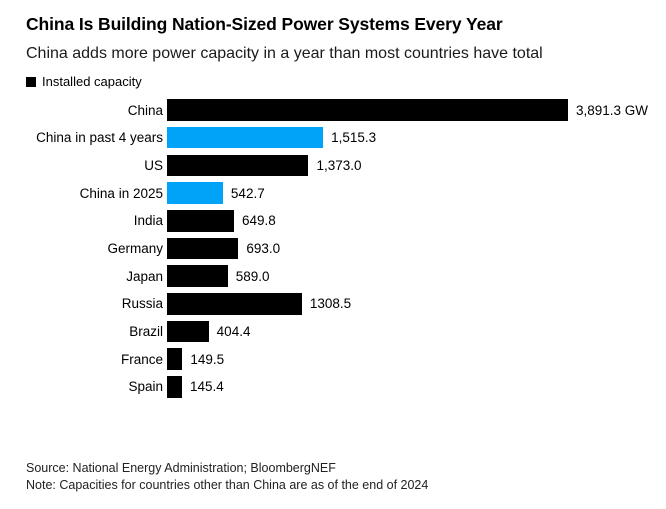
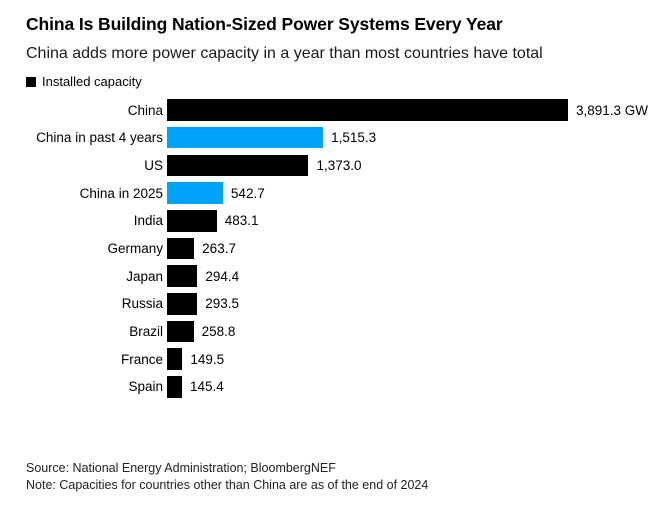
India: 649.8 -> 483.1
Germany: 693.0 -> 263.7
Japan: 589.0 -> 294.4
Russia: 1308.5 -> 293.5
Brazil: 404.4 -> 258.8
